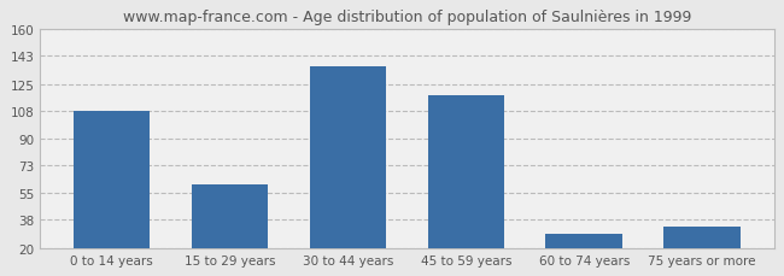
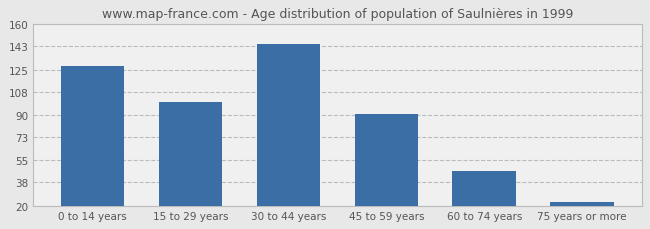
0 to 14 years: 108 -> 128
15 to 29 years: 61 -> 100
30 to 44 years: 136 -> 145
45 to 59 years: 118 -> 91
60 to 74 years: 29 -> 47
75 years or more: 34 -> 23
